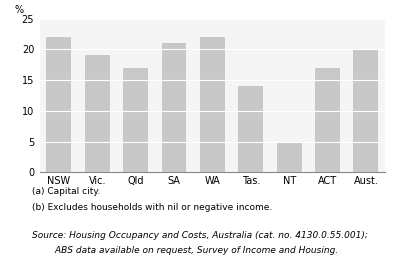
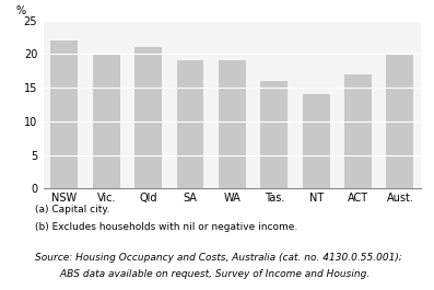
Vic.: 19 -> 20
Qld: 17 -> 21
SA: 21 -> 19
WA: 22 -> 19
Tas.: 14 -> 16
NT: 5 -> 14
